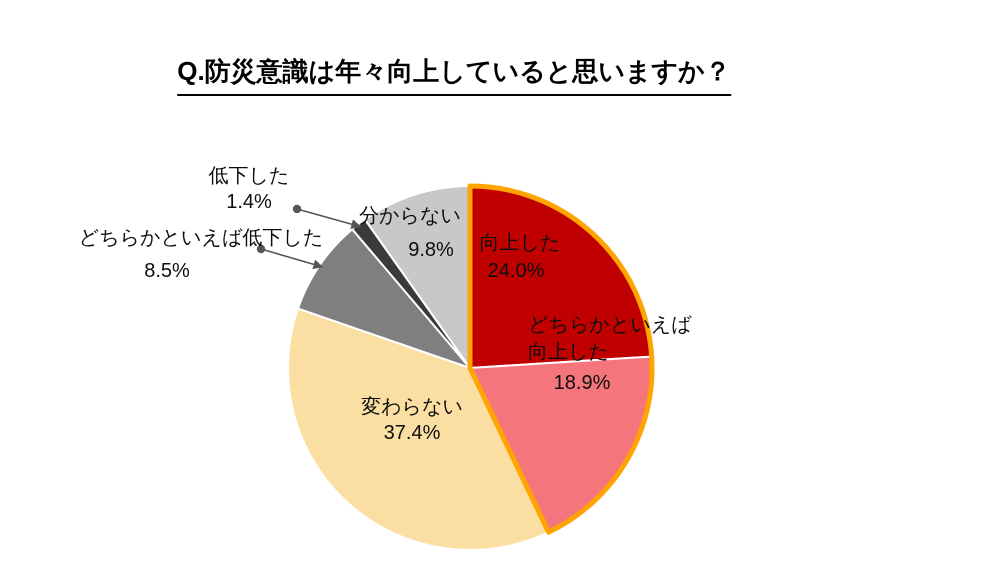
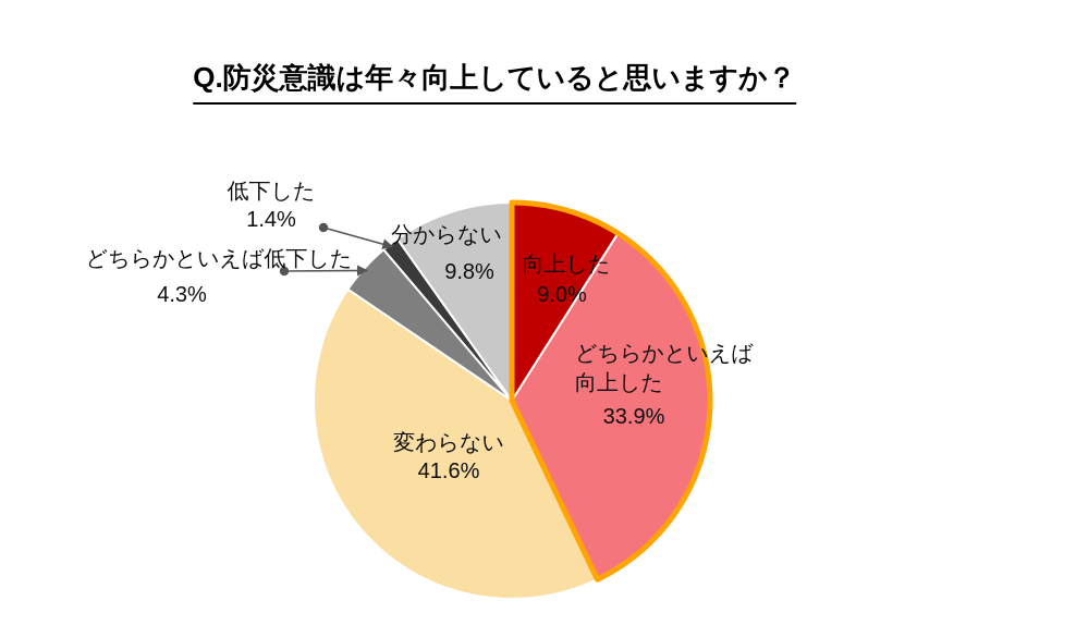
向上した: 24.0% -> 9.0%
どちらかといえば向上した: 18.9% -> 33.9%
変わらない: 37.4% -> 41.6%
どちらかといえば低下した: 8.5% -> 4.3%
